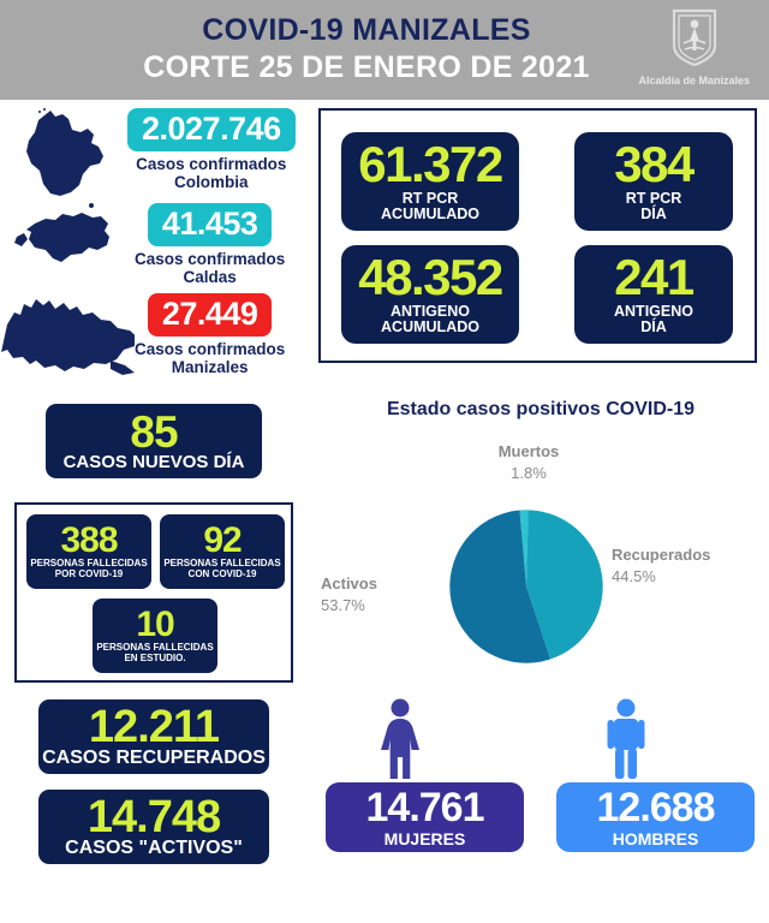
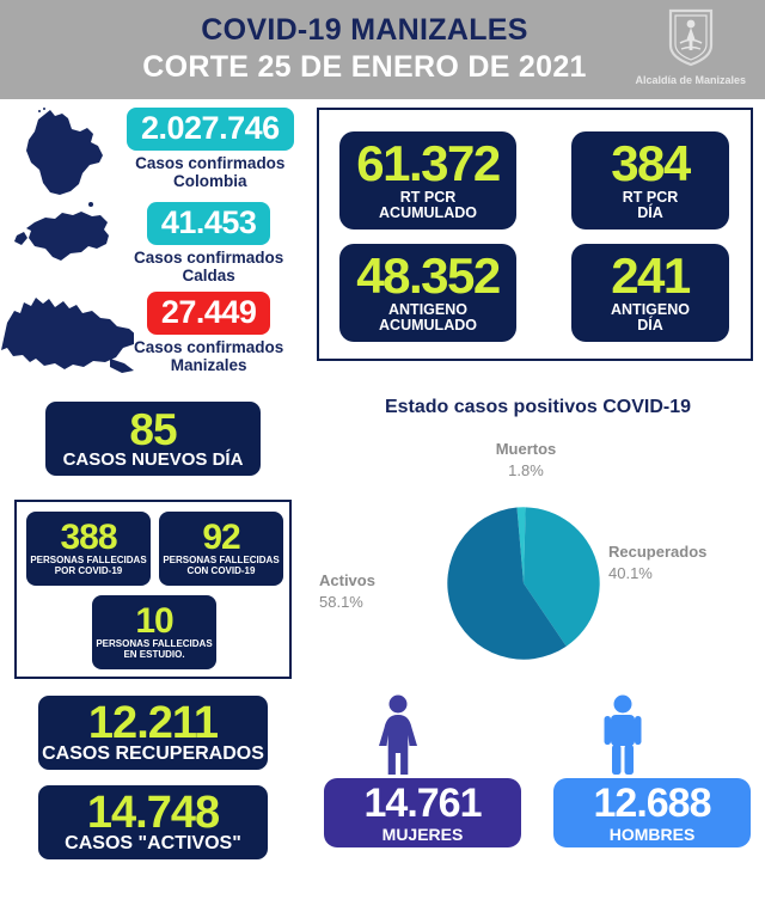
Activos: 53.7% -> 58.1%
Recuperados: 44.5% -> 40.1%
